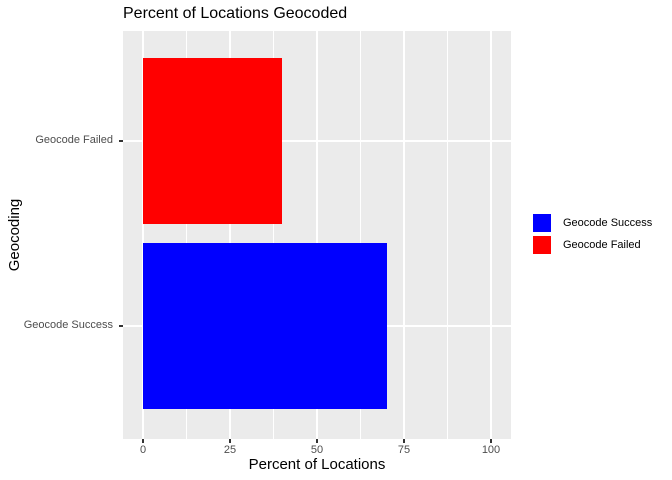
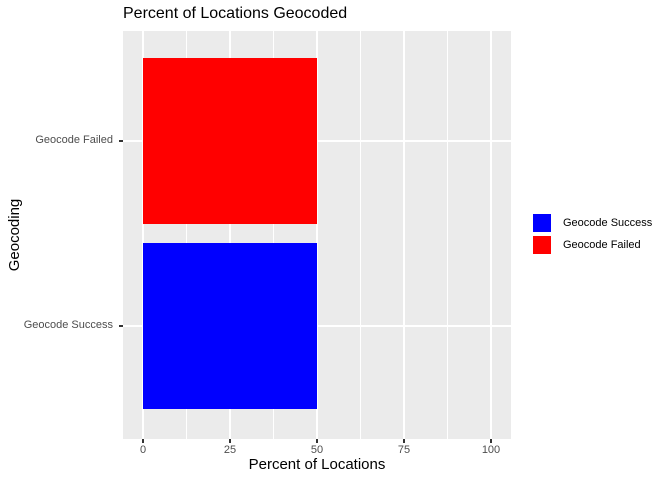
Geocode Failed: 40 -> 50
Geocode Success: 70 -> 50
